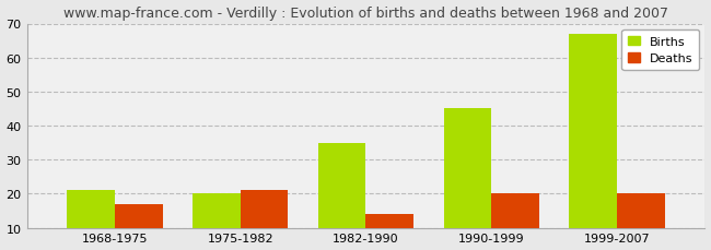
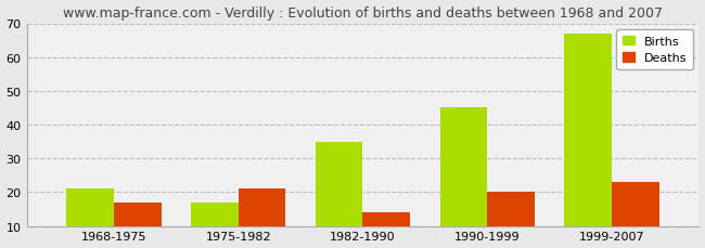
Births/1975-1982: 20 -> 17
Deaths/1999-2007: 20 -> 23
